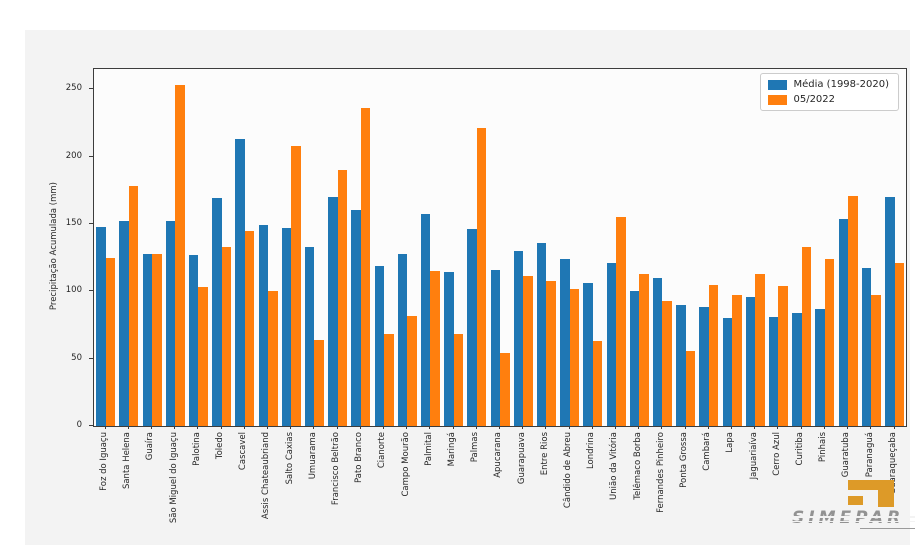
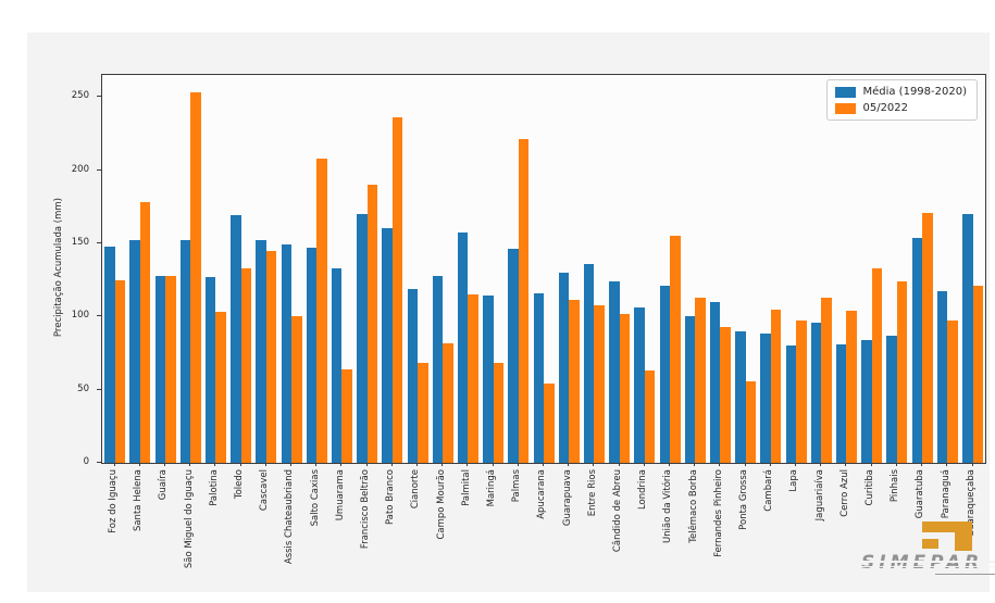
Média (1998-2020)/Cascavel: 213 -> 152
